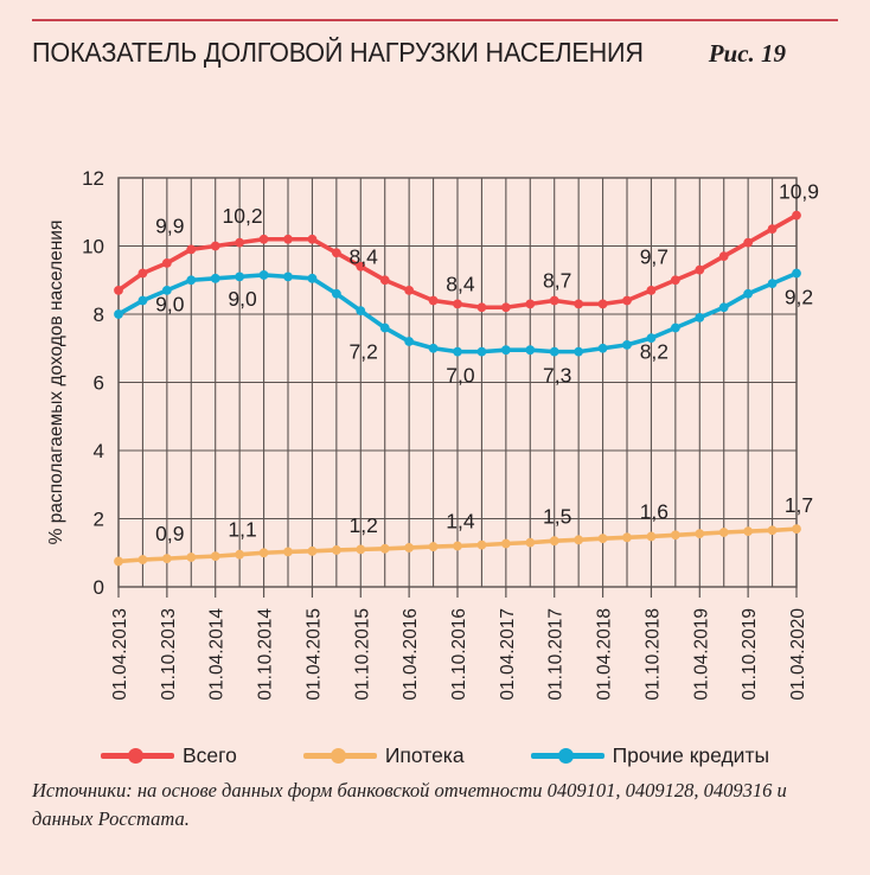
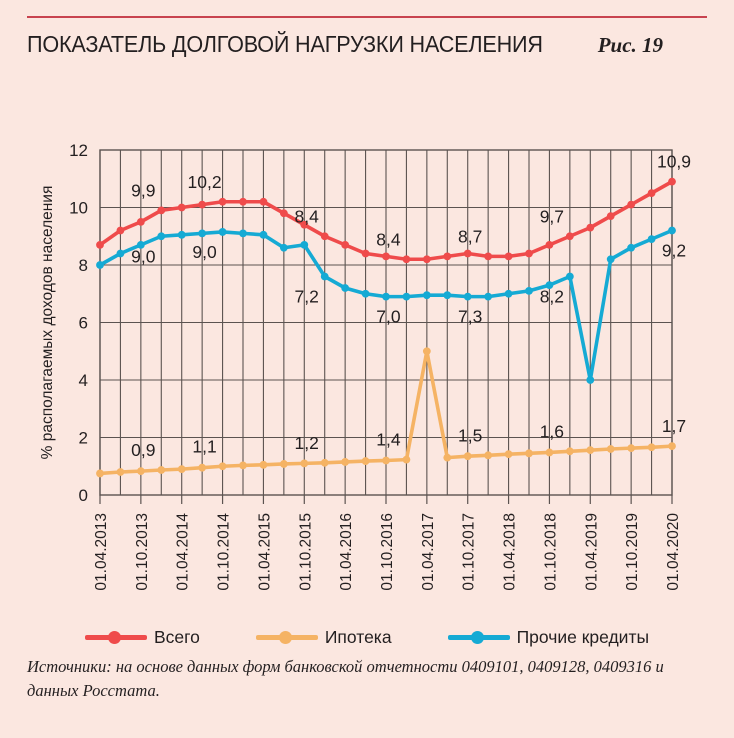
Прочие кредиты/01.10.2015: 8.1 -> 8.7
Ипотека/01.04.2017: 1.3 -> 5.0
Прочие кредиты/01.04.2019: 7.9 -> 4.0
